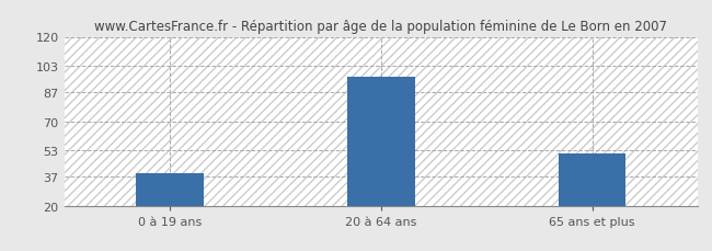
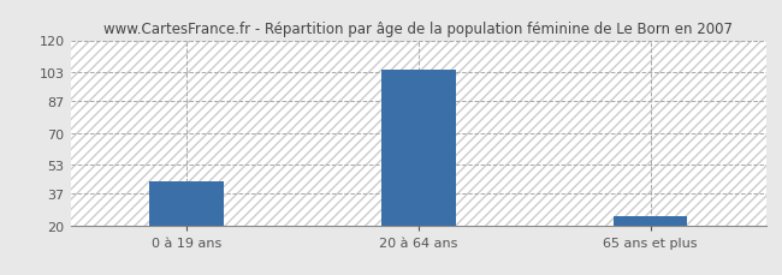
0 à 19 ans: 39 -> 44
20 à 64 ans: 96 -> 104
65 ans et plus: 51 -> 25
